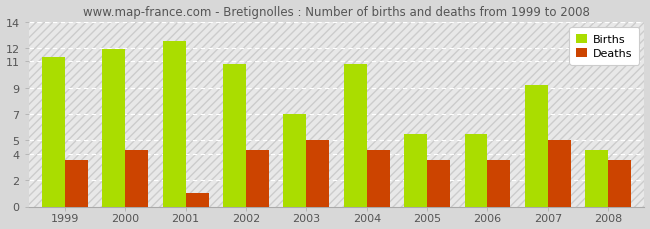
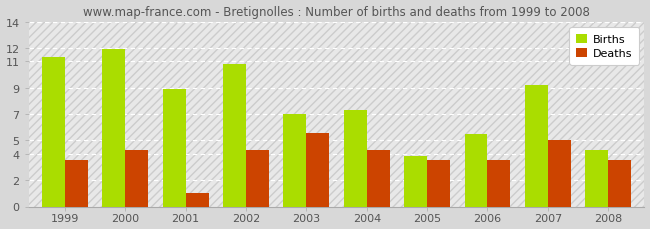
Births/2001: 12.5 -> 8.9
Deaths/2003: 5.0 -> 5.6
Births/2004: 10.8 -> 7.3
Births/2005: 5.5 -> 3.8
